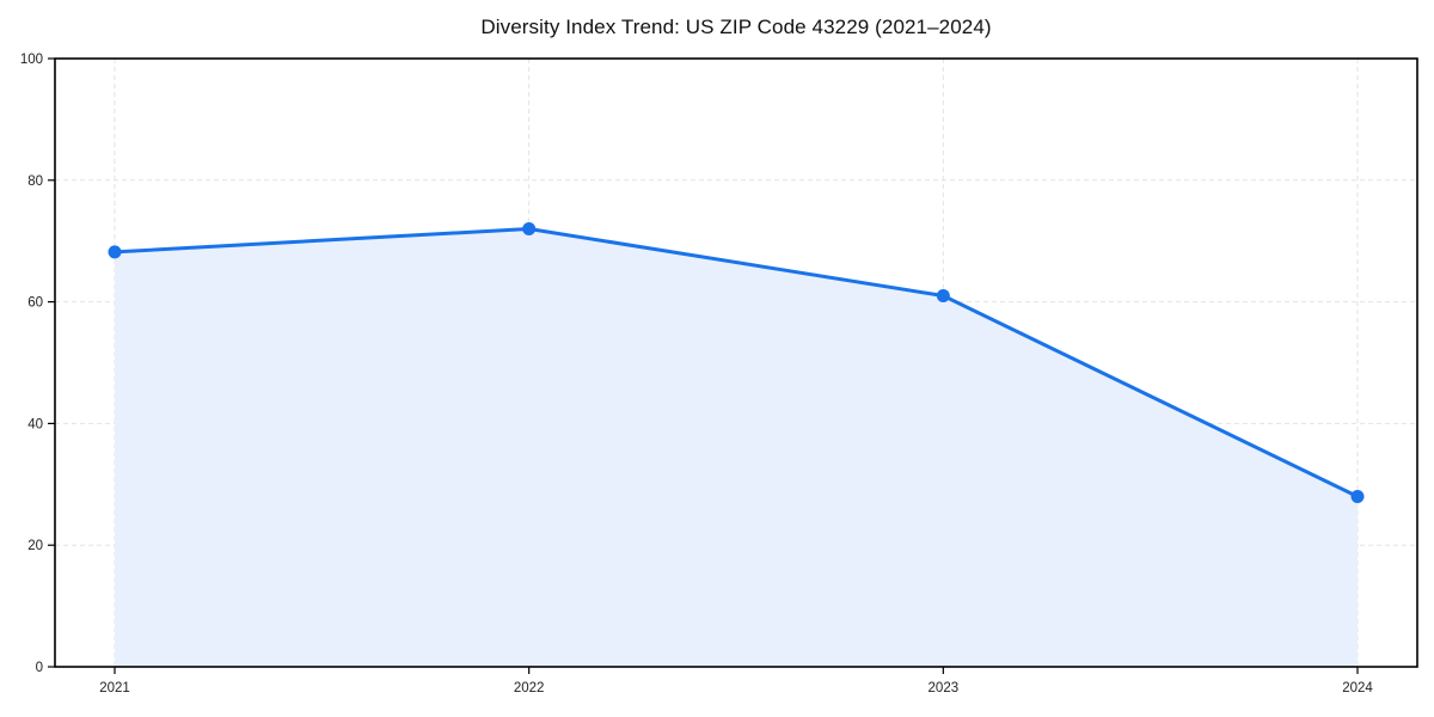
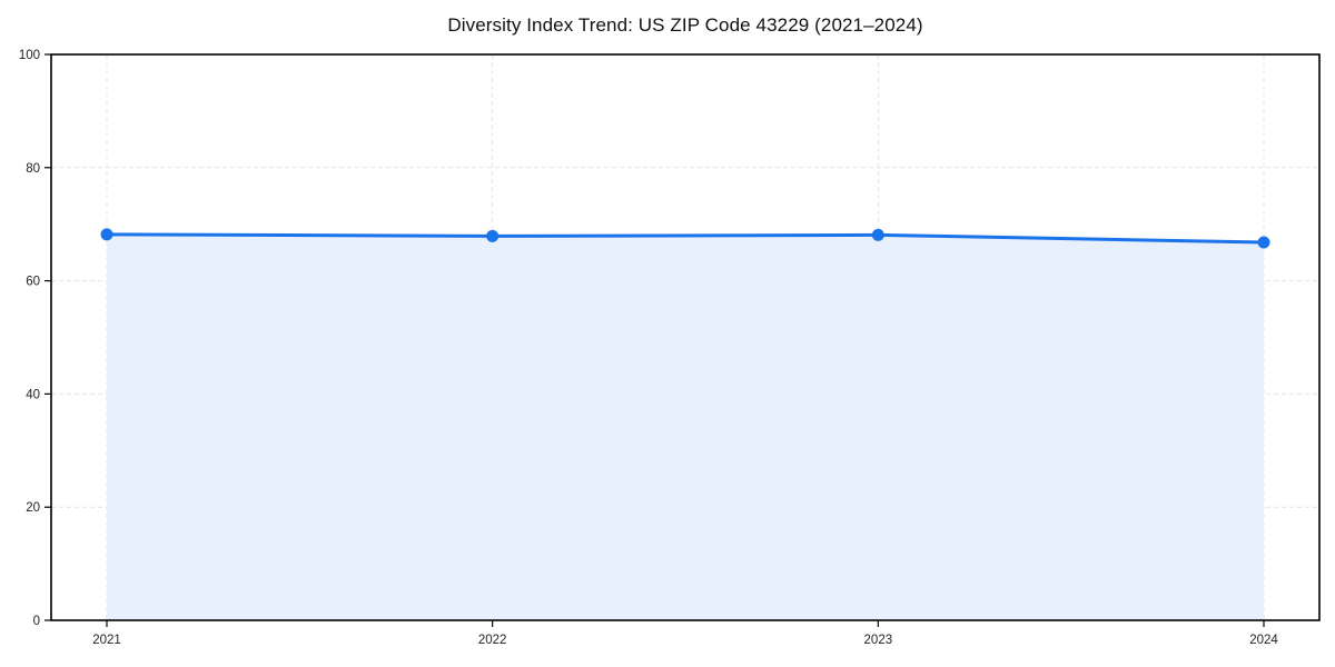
2022: 72 -> 68
2023: 61 -> 68
2024: 28 -> 67
